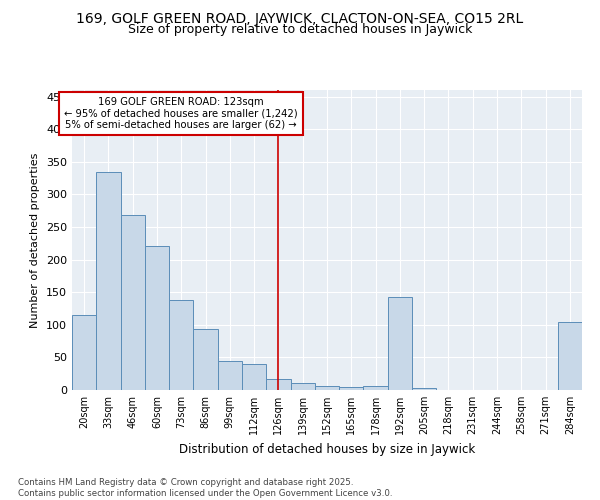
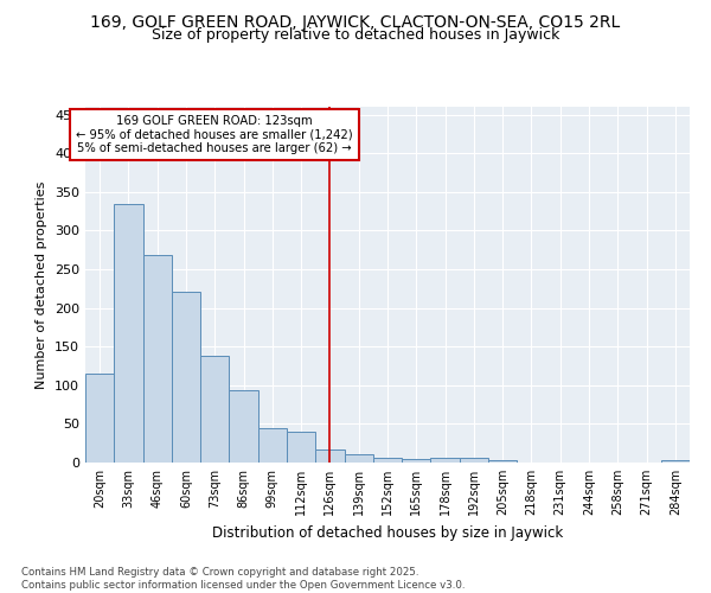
192sqm: 142 -> 6
284sqm: 104 -> 3
